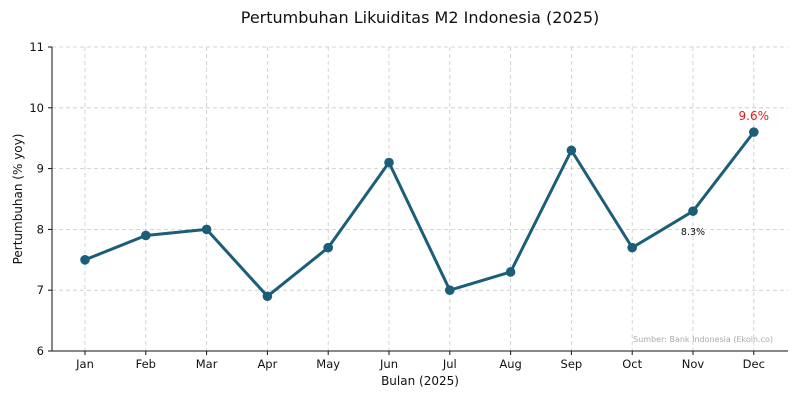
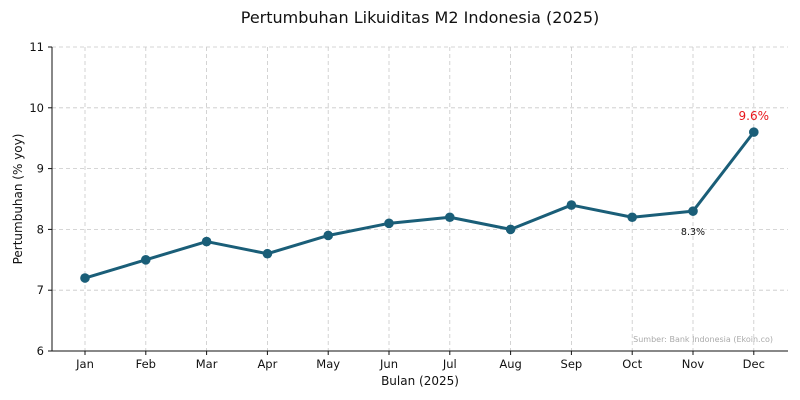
Jan: 7.5 -> 7.2
Feb: 7.9 -> 7.5
Mar: 8.0 -> 7.8
Apr: 6.9 -> 7.6
May: 7.7 -> 7.9
Jun: 9.1 -> 8.1
Jul: 7.0 -> 8.2
Aug: 7.3 -> 8.0
Sep: 9.3 -> 8.4
Oct: 7.7 -> 8.2
